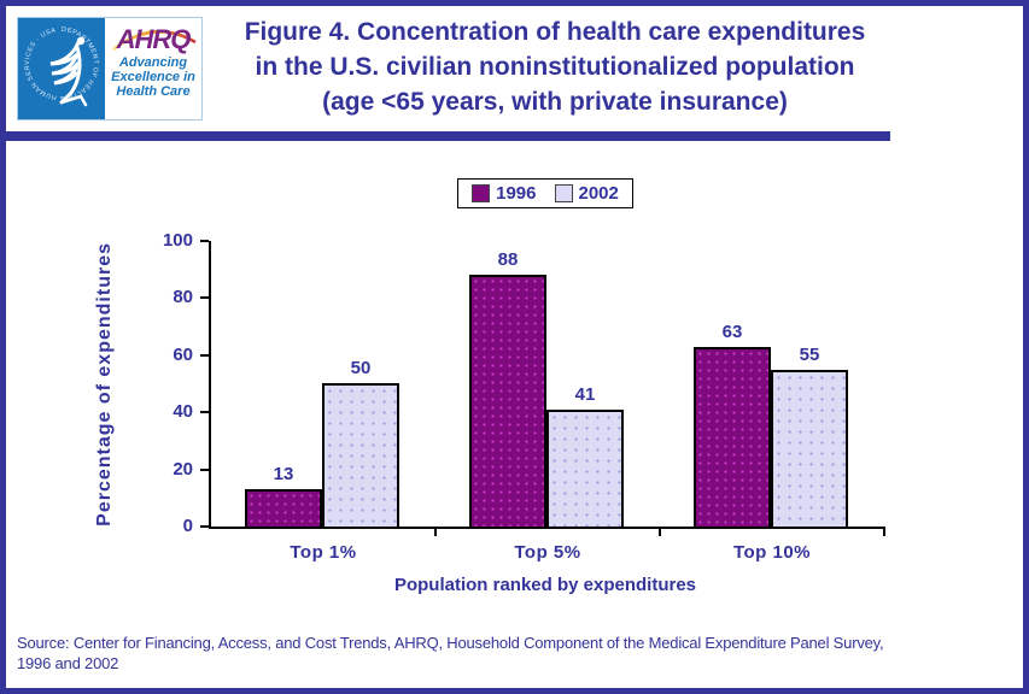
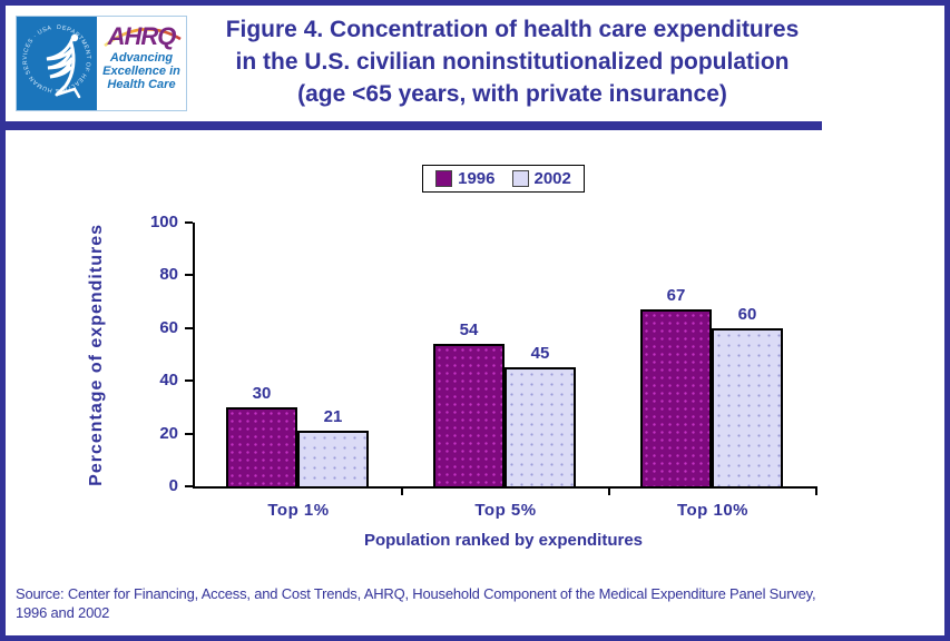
1996/Top 1%: 13 -> 30
2002/Top 1%: 50 -> 21
1996/Top 5%: 88 -> 54
2002/Top 5%: 41 -> 45
1996/Top 10%: 63 -> 67
2002/Top 10%: 55 -> 60
